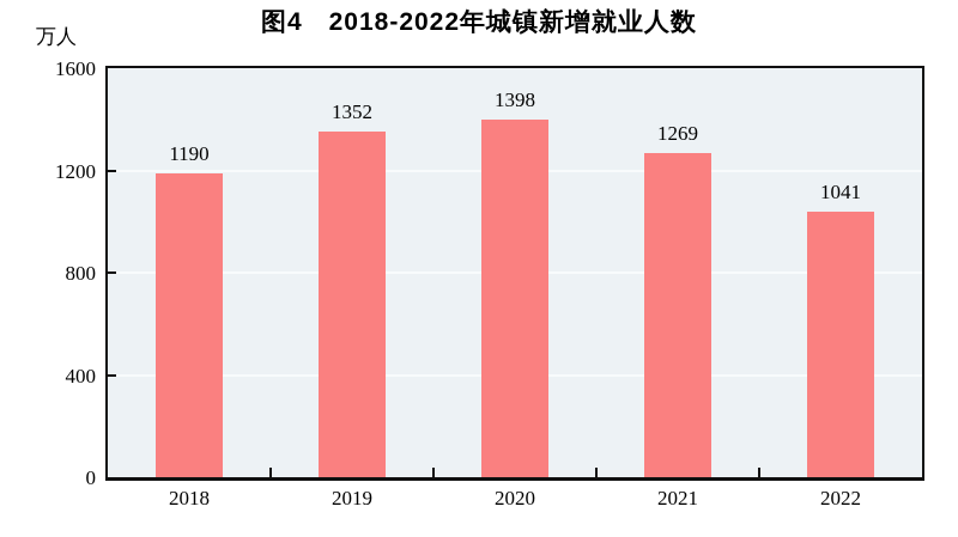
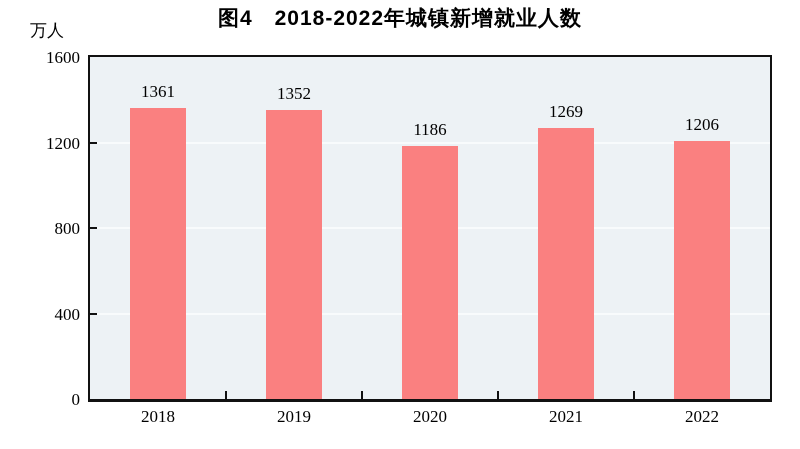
2018: 1190 -> 1361
2020: 1398 -> 1186
2022: 1041 -> 1206
